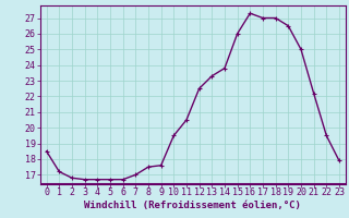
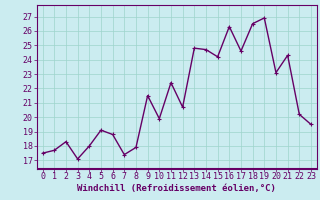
0: 18.5 -> 17.5
1: 17.2 -> 17.7
2: 16.8 -> 18.3
3: 16.7 -> 17.1
4: 16.7 -> 18.0
5: 16.7 -> 19.1
6: 16.7 -> 18.8
7: 17.0 -> 17.4
8: 17.5 -> 17.9
9: 17.6 -> 21.5
10: 19.5 -> 19.9
11: 20.5 -> 22.4
12: 22.5 -> 20.7
13: 23.3 -> 24.8
14: 23.8 -> 24.7
15: 26.0 -> 24.2
16: 27.3 -> 26.3
17: 27.0 -> 24.6
18: 27.0 -> 26.5
19: 26.5 -> 26.9
20: 25.0 -> 23.1
21: 22.2 -> 24.3
22: 19.5 -> 20.2
23: 17.9 -> 19.5
